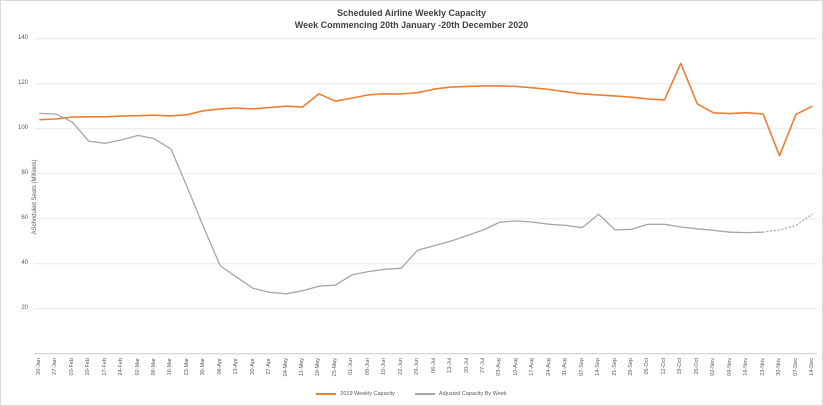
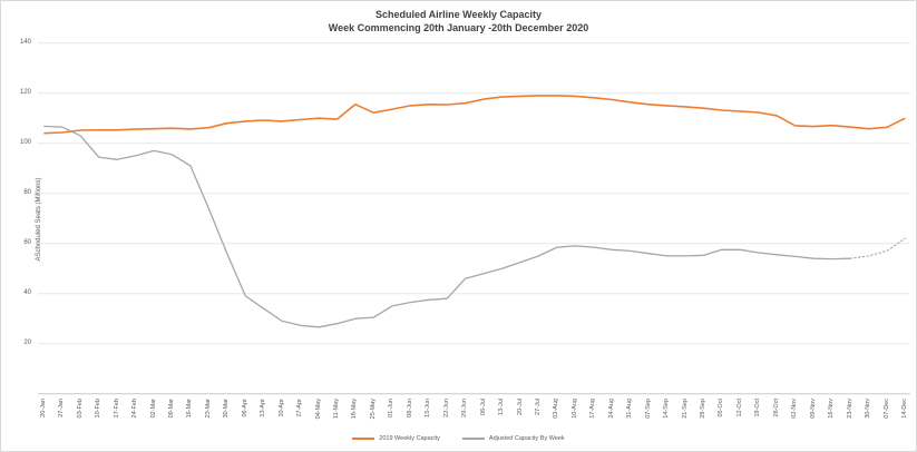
Adjusted Capacity By Week/14-Sep: 62 -> 55
2019 Weekly Capacity/19-Oct: 129 -> 112
2019 Weekly Capacity/30-Nov: 88 -> 106
